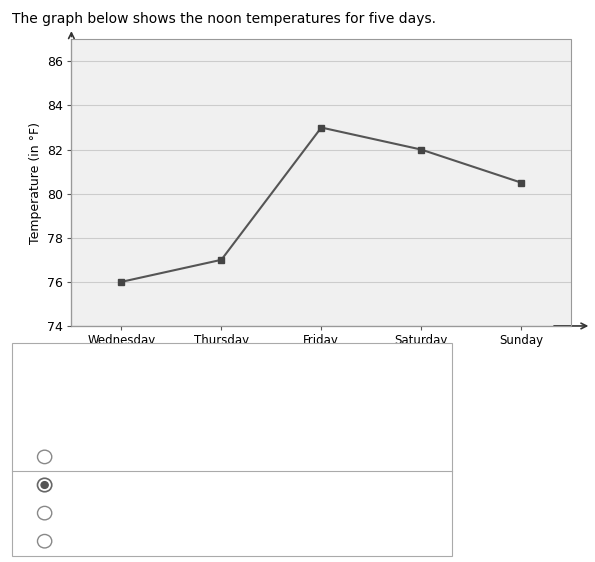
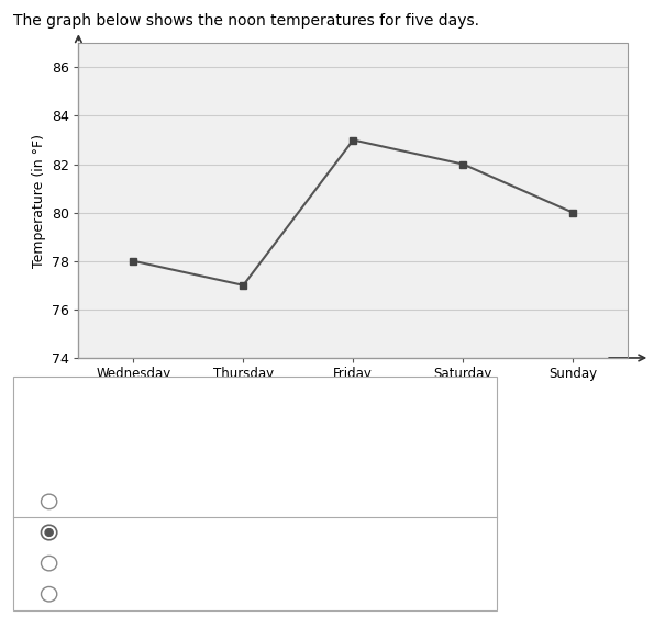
Wednesday: 76.0 -> 78.0
Sunday: 80.5 -> 80.0
